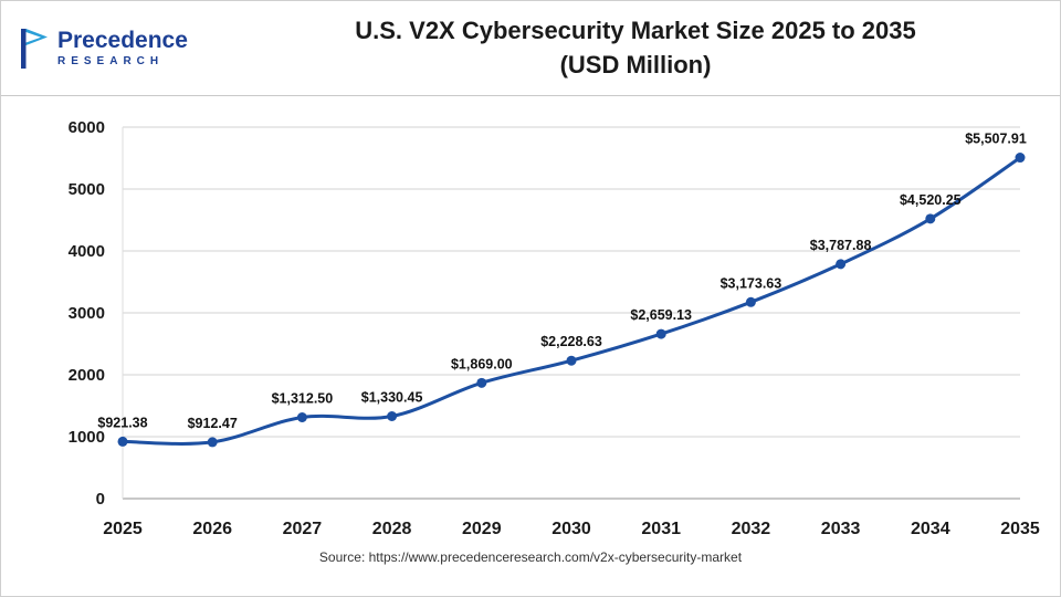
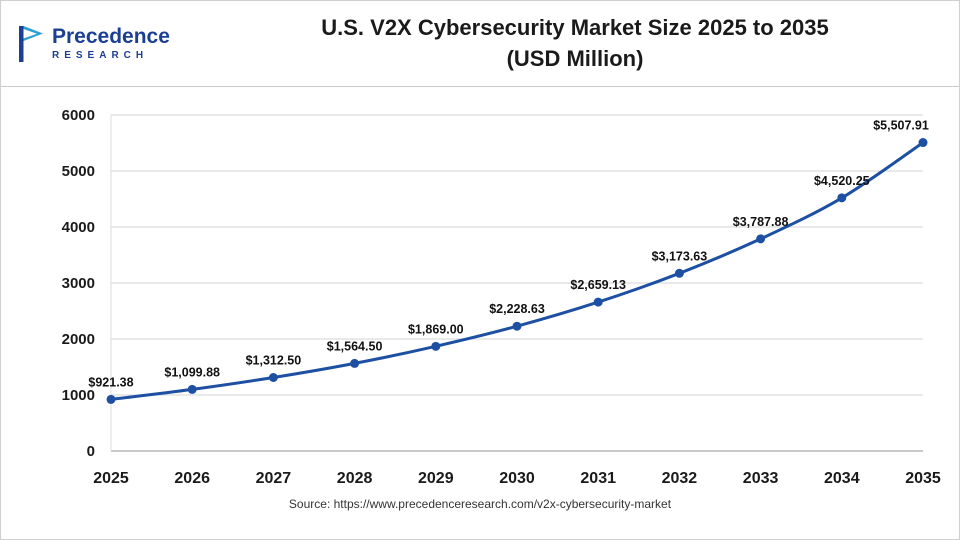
2026: $912.47 -> $1,099.88
2028: $1,330.45 -> $1,564.50
